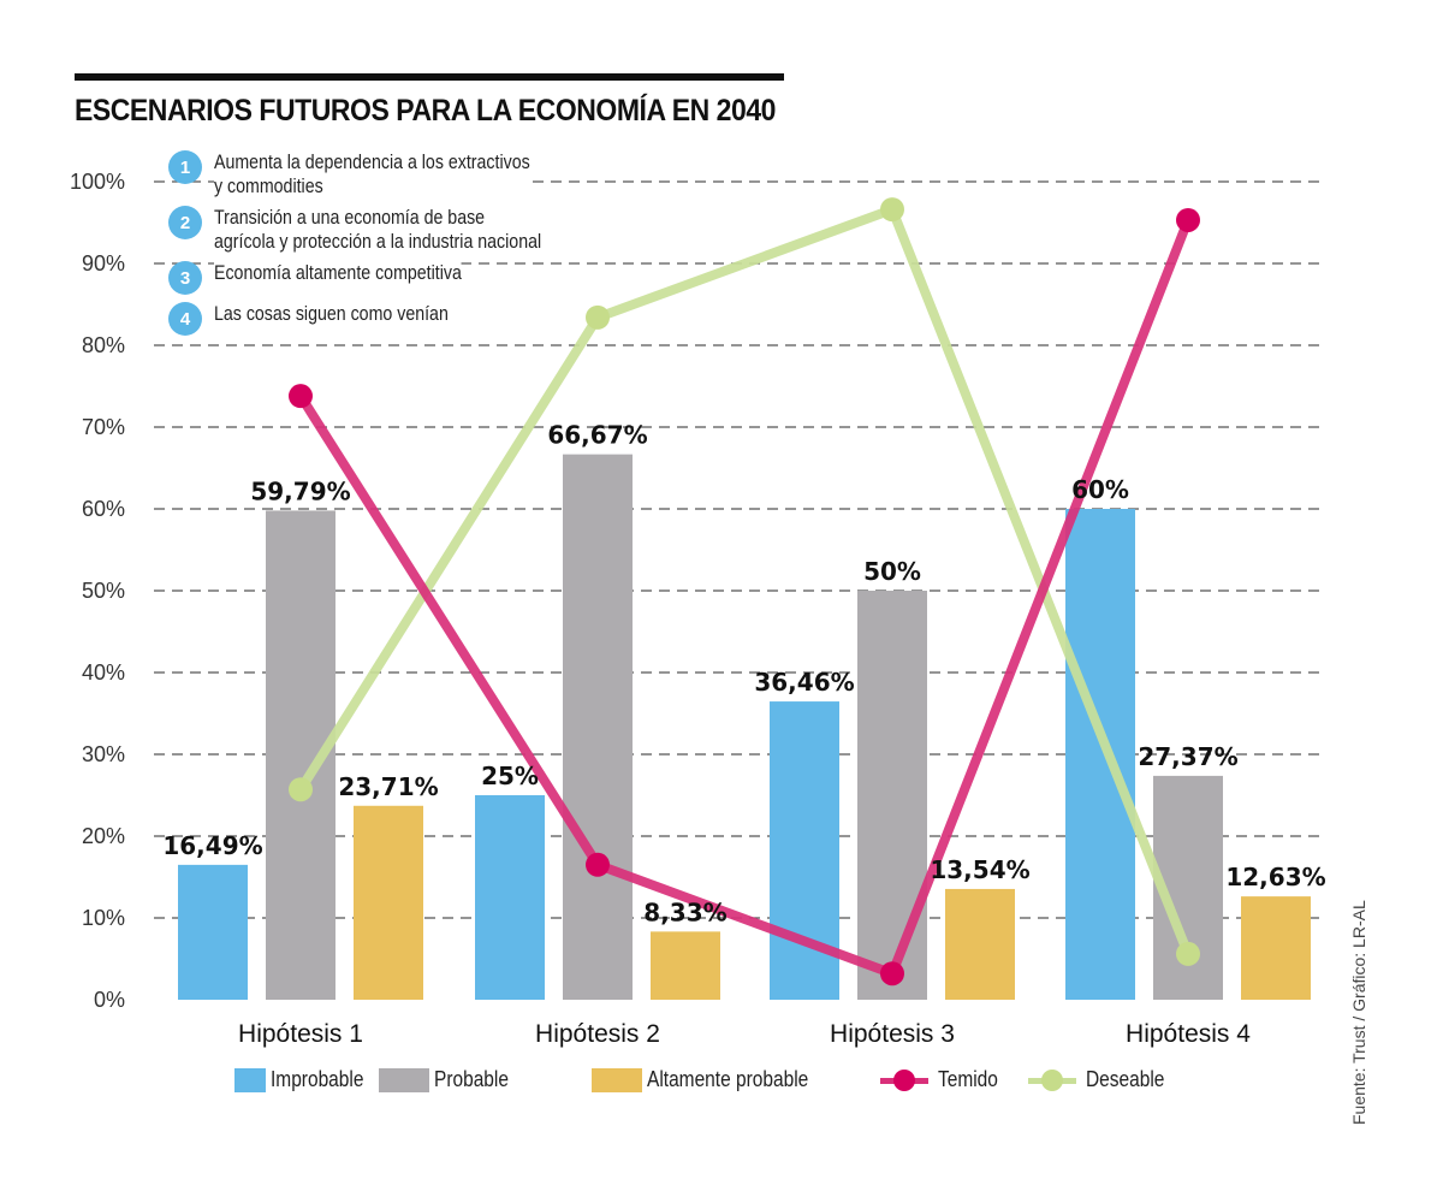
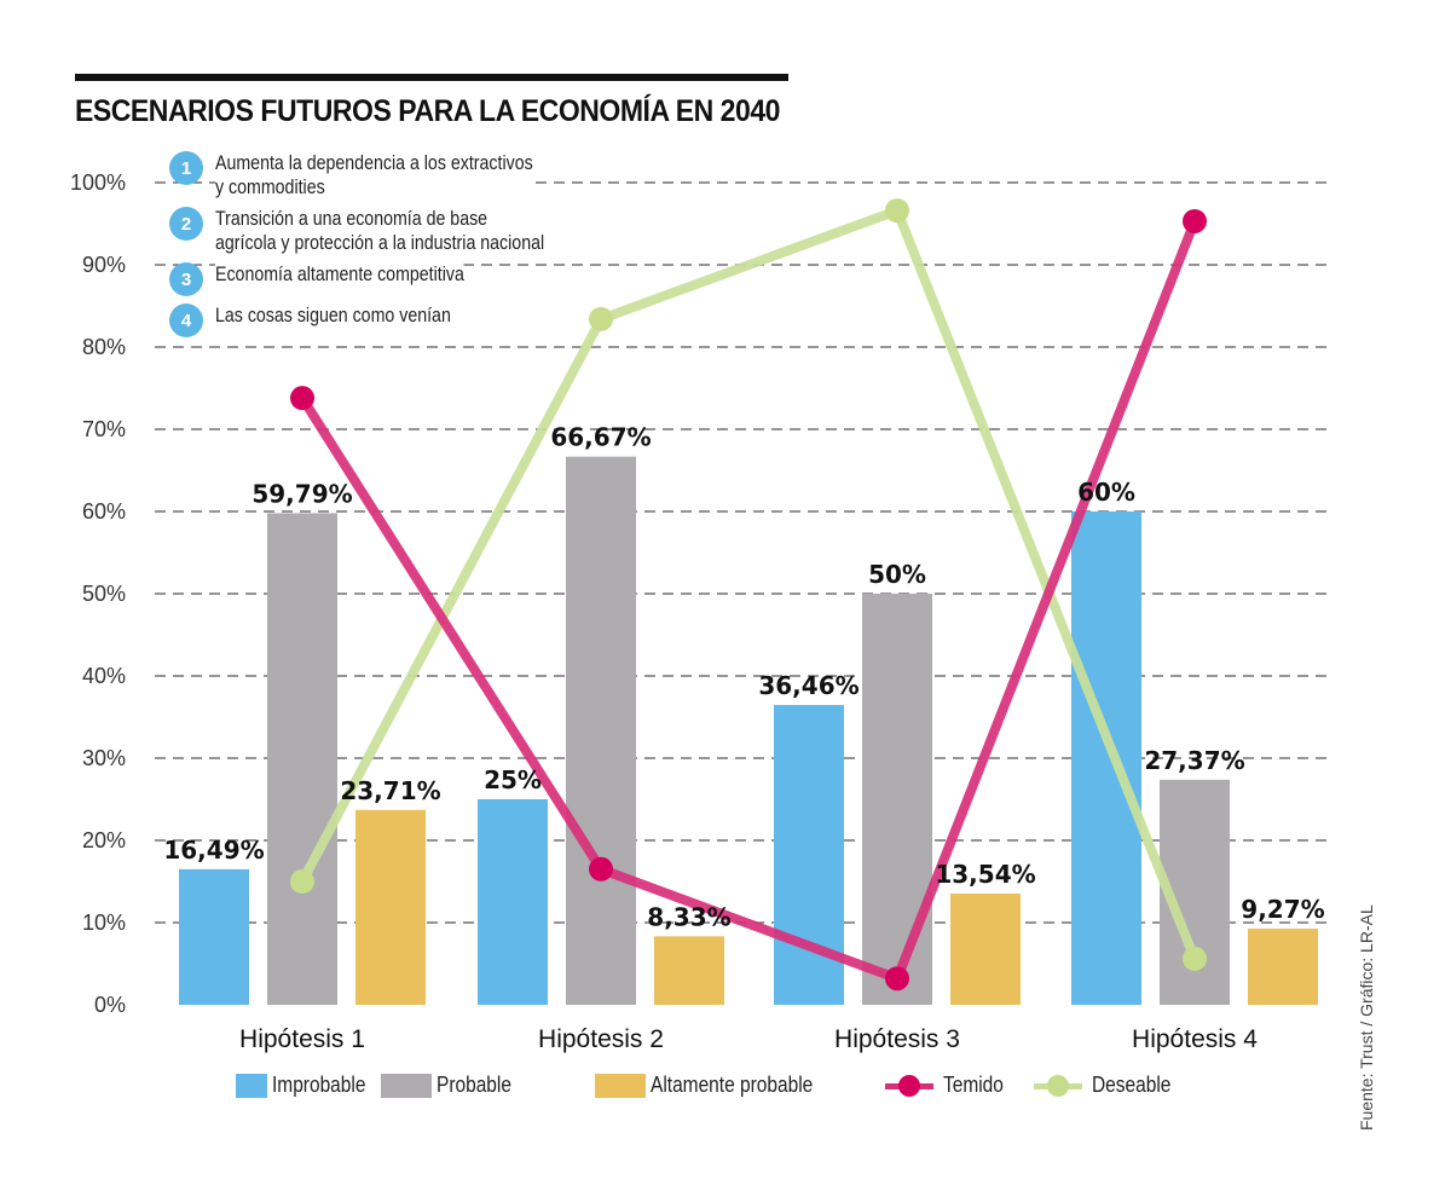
Deseable/Hipótesis 1: 26% -> 15%
Altamente probable/Hipótesis 4: 12,63% -> 9,27%
